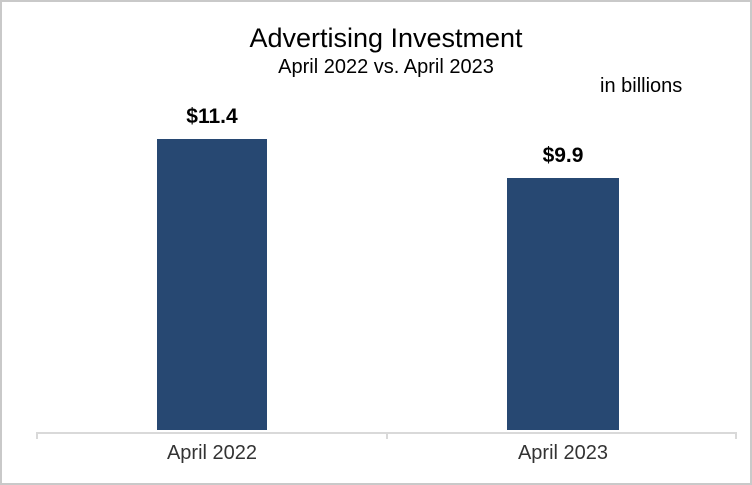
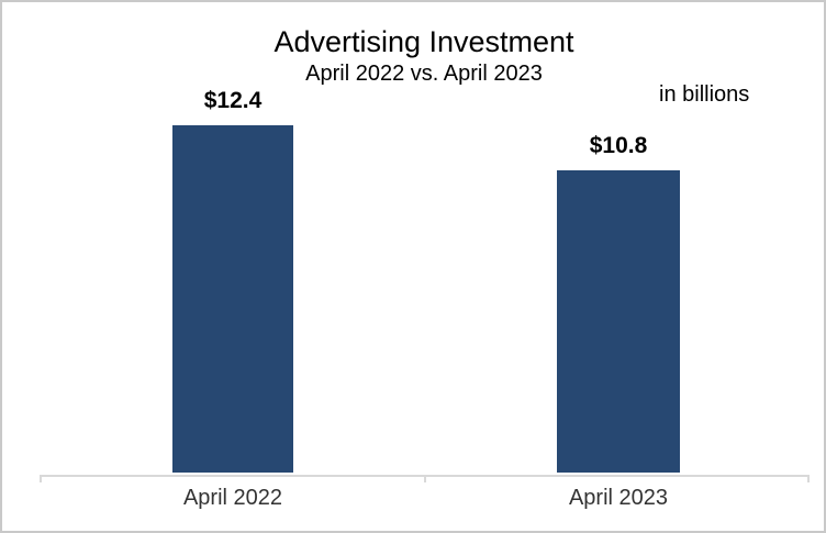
April 2022: $11.4 -> $12.4
April 2023: $9.9 -> $10.8
